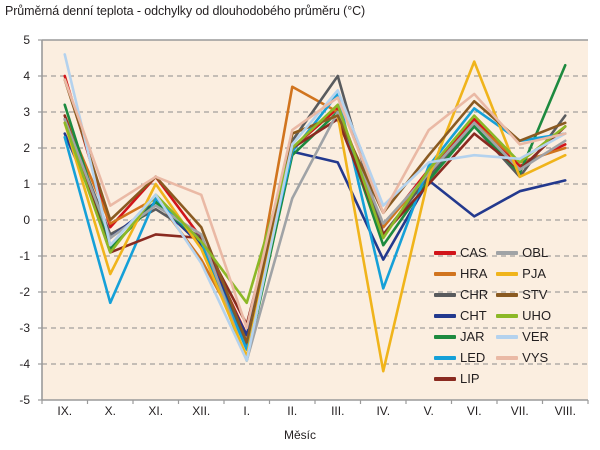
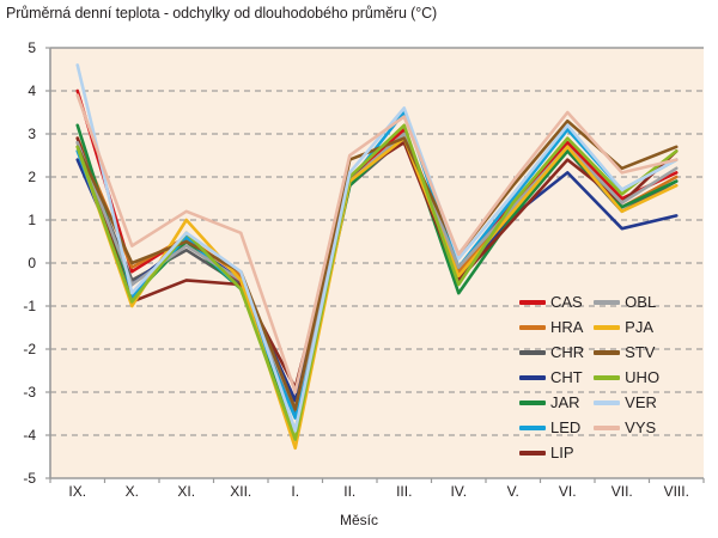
LED/IX.: 2.3 -> 2.6
STV/IX.: 3.9 -> 2.7
LED/X.: -2.3 -> -0.8
PJA/X.: -1.5 -> -1.0
CAS/XI.: 1.2 -> 0.6
STV/XI.: 1.2 -> 0.5
HRA/XII.: -1.1 -> -0.3
CHT/XII.: -0.7 -> -0.4
PJA/XII.: -0.8 -> -0.4
VER/XII.: -1.2 -> -0.2
OBL/I.: -3.9 -> -3.4
PJA/I.: -3.8 -> -4.3
UHO/I.: -2.3 -> -4.1
HRA/II.: 3.7 -> 1.9
CHR/II.: 2.2 -> 1.8
OBL/II.: 0.6 -> 1.9
PJA/II.: 2.4 -> 1.9
CHR/III.: 4.0 -> 2.9
CHT/III.: 1.6 -> 2.9
CHT/IV.: -1.1 -> -0.3
LED/IV.: -1.9 -> -0.1
PJA/IV.: -4.2 -> -0.3
VER/IV.: 0.4 -> 0.1
VYS/V.: 2.5 -> 1.9
CHT/VI.: 0.1 -> 2.1
PJA/VI.: 4.4 -> 2.7
VER/VI.: 1.8 -> 3.2
HRA/VII.: 1.6 -> 1.3
LED/VII.: 2.2 -> 1.7
CHR/VIII.: 2.9 -> 1.9
JAR/VIII.: 4.3 -> 1.9
